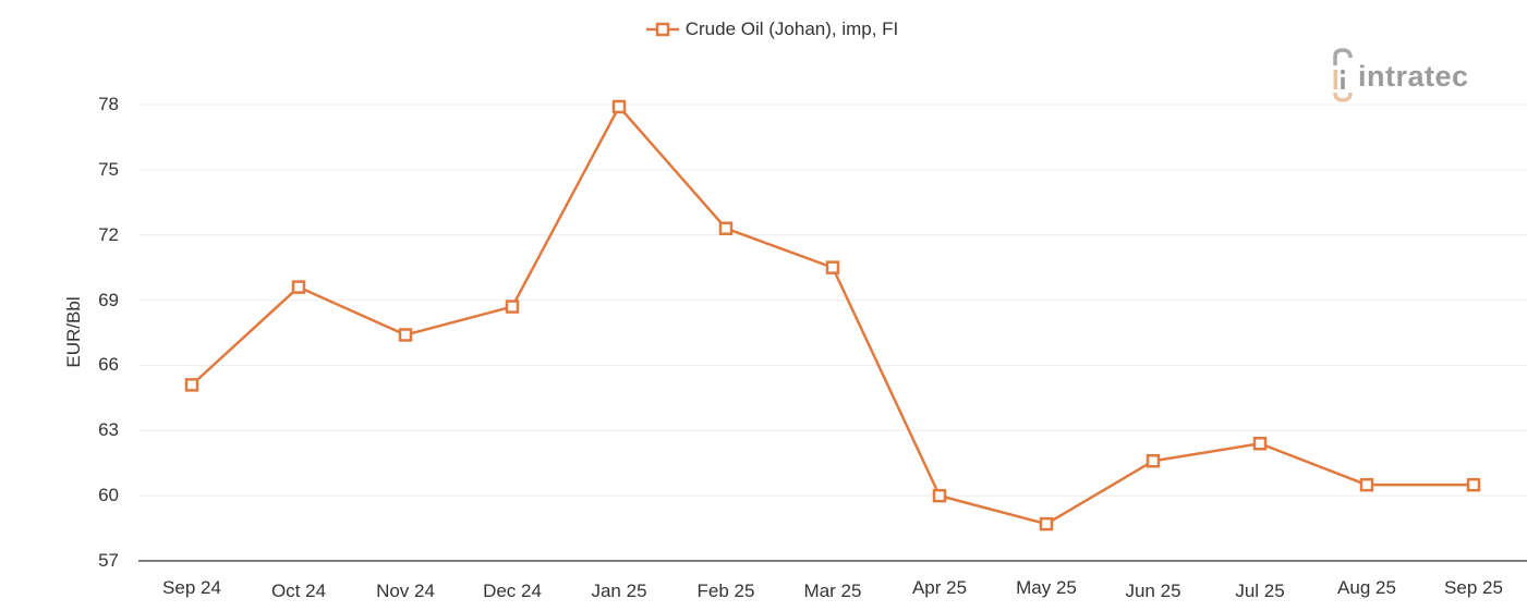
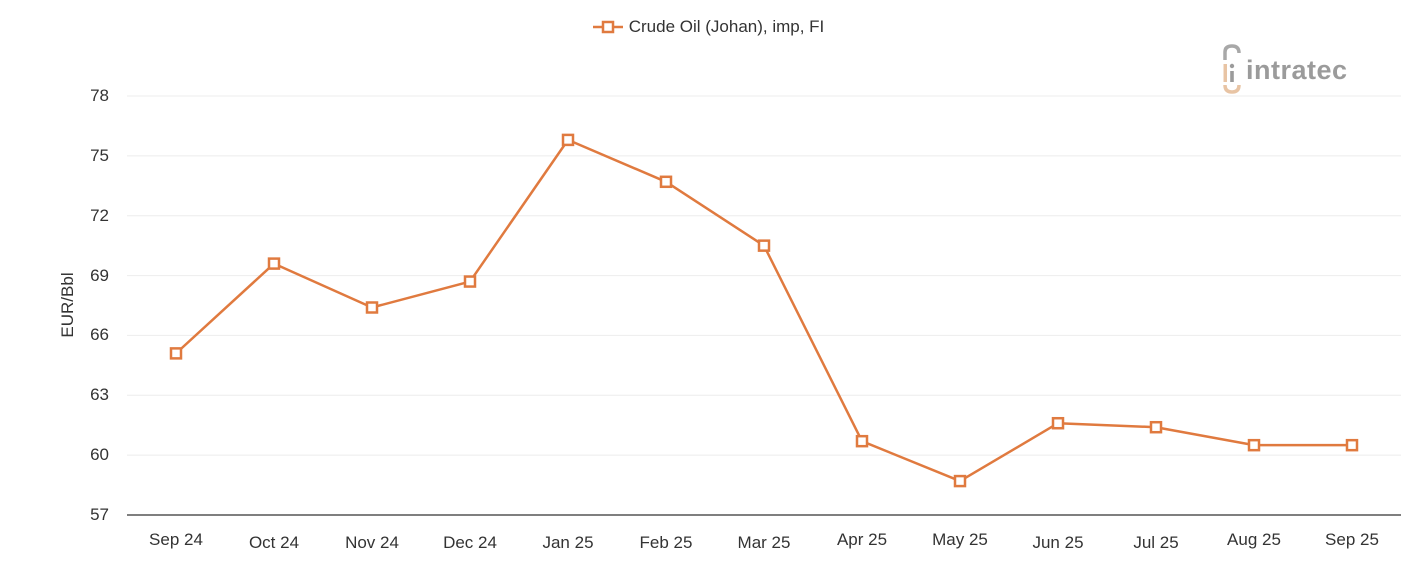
Jan 25: 77.9 -> 75.8
Feb 25: 72.3 -> 73.7
Apr 25: 60.0 -> 60.7
Jul 25: 62.4 -> 61.4
